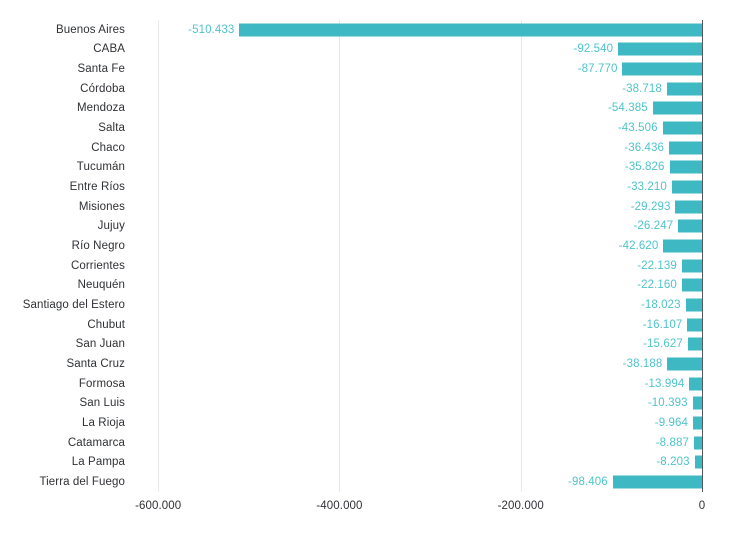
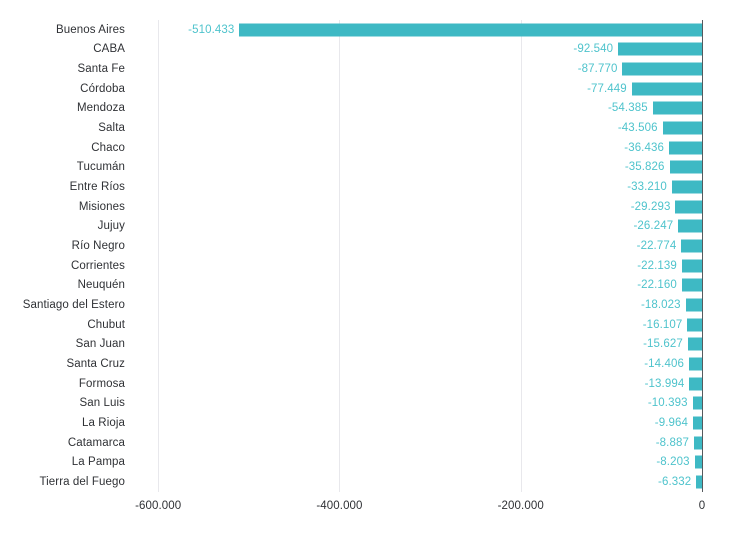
Córdoba: -38.718 -> -77.449
Río Negro: -42.620 -> -22.774
Santa Cruz: -38.188 -> -14.406
Tierra del Fuego: -98.406 -> -6.332
